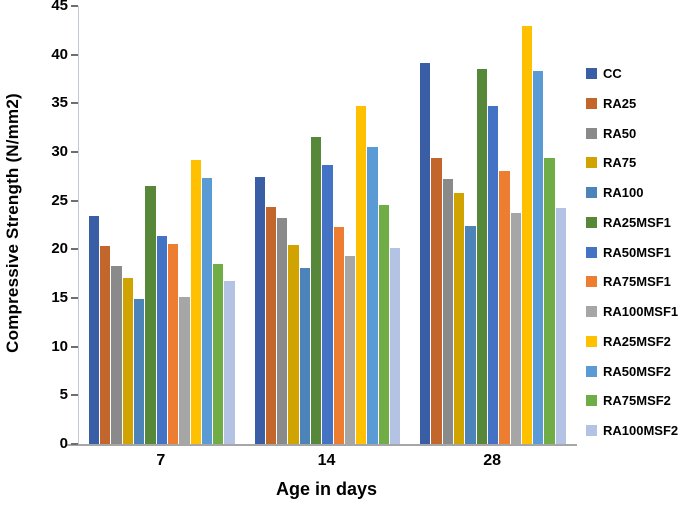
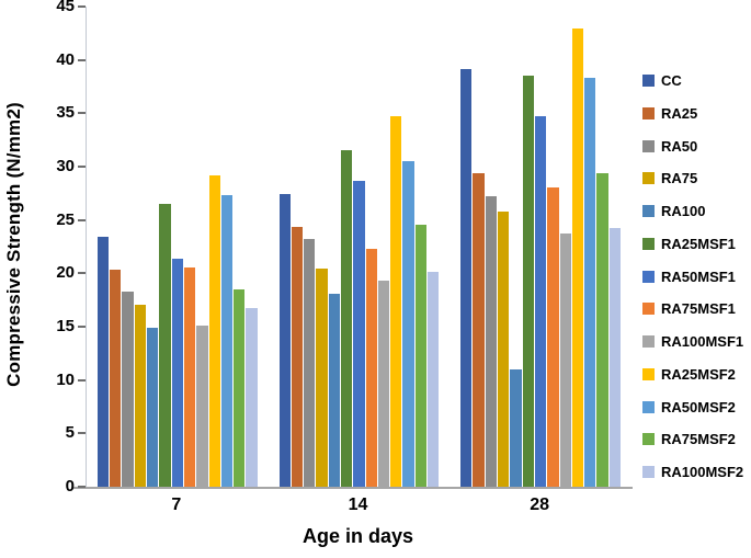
RA100/28: 22 -> 11
